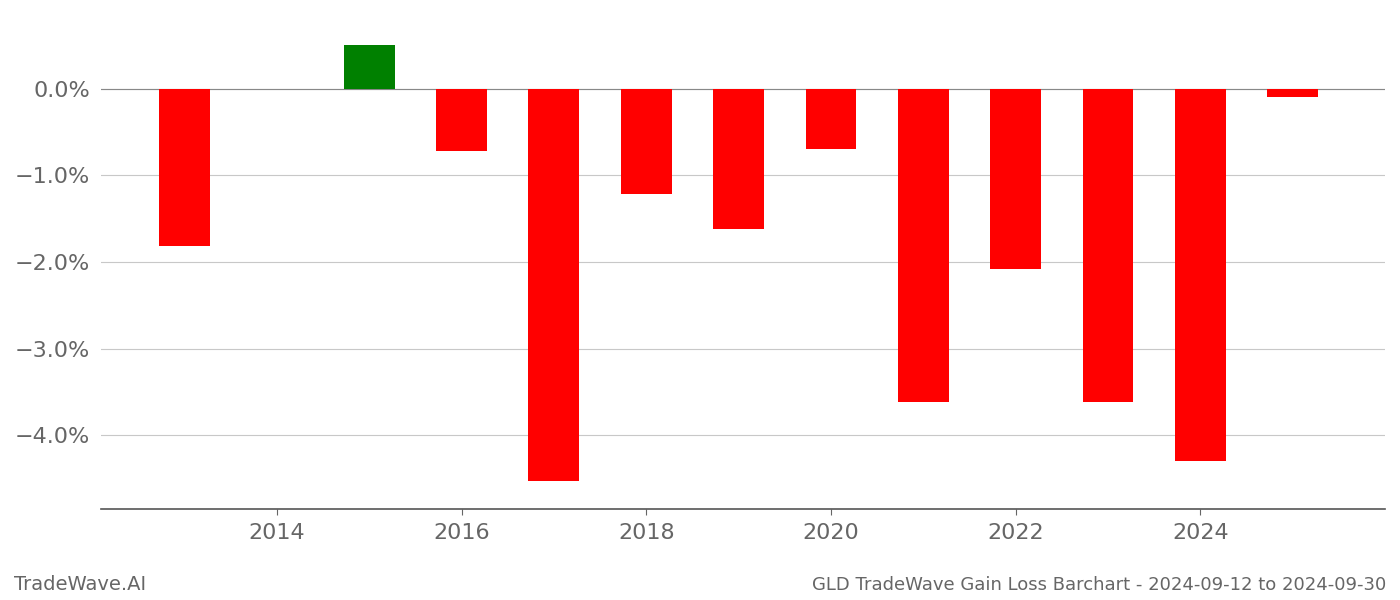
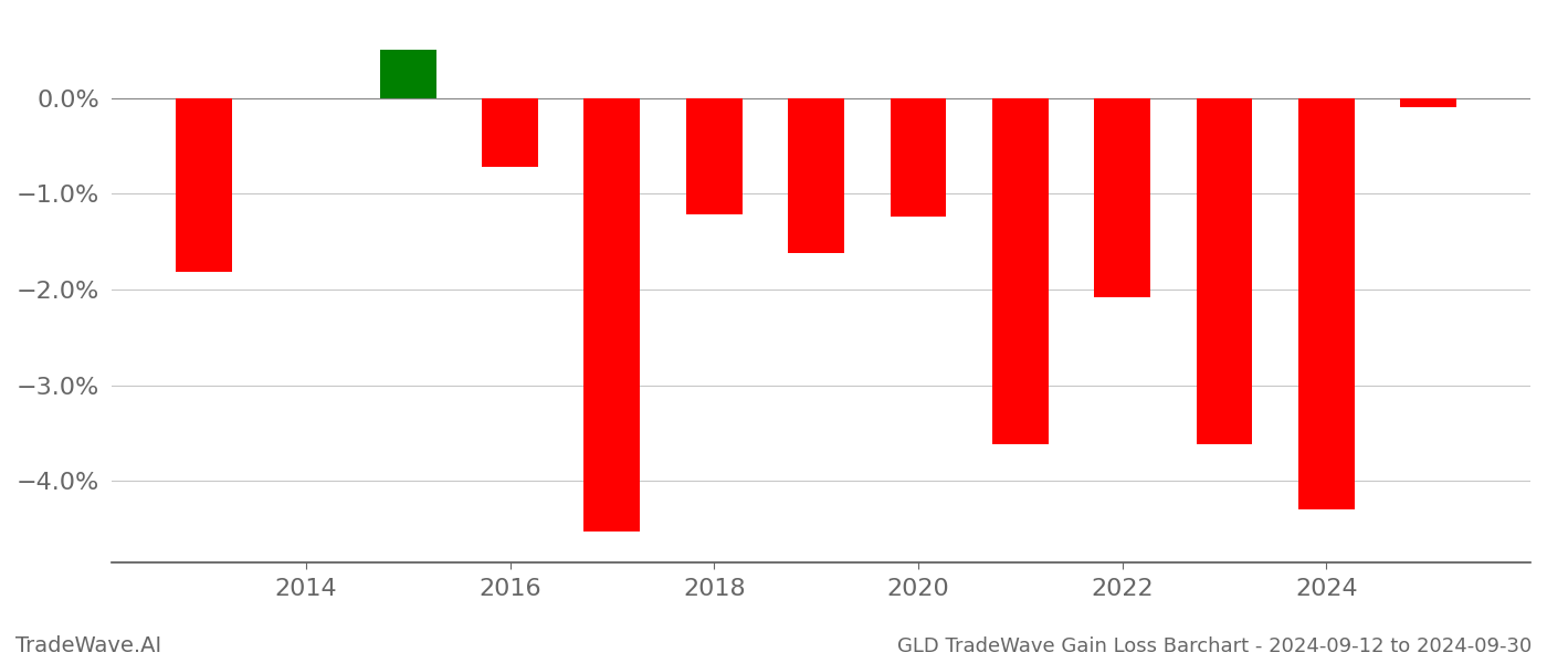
2020: -0.70% -> -1.24%
